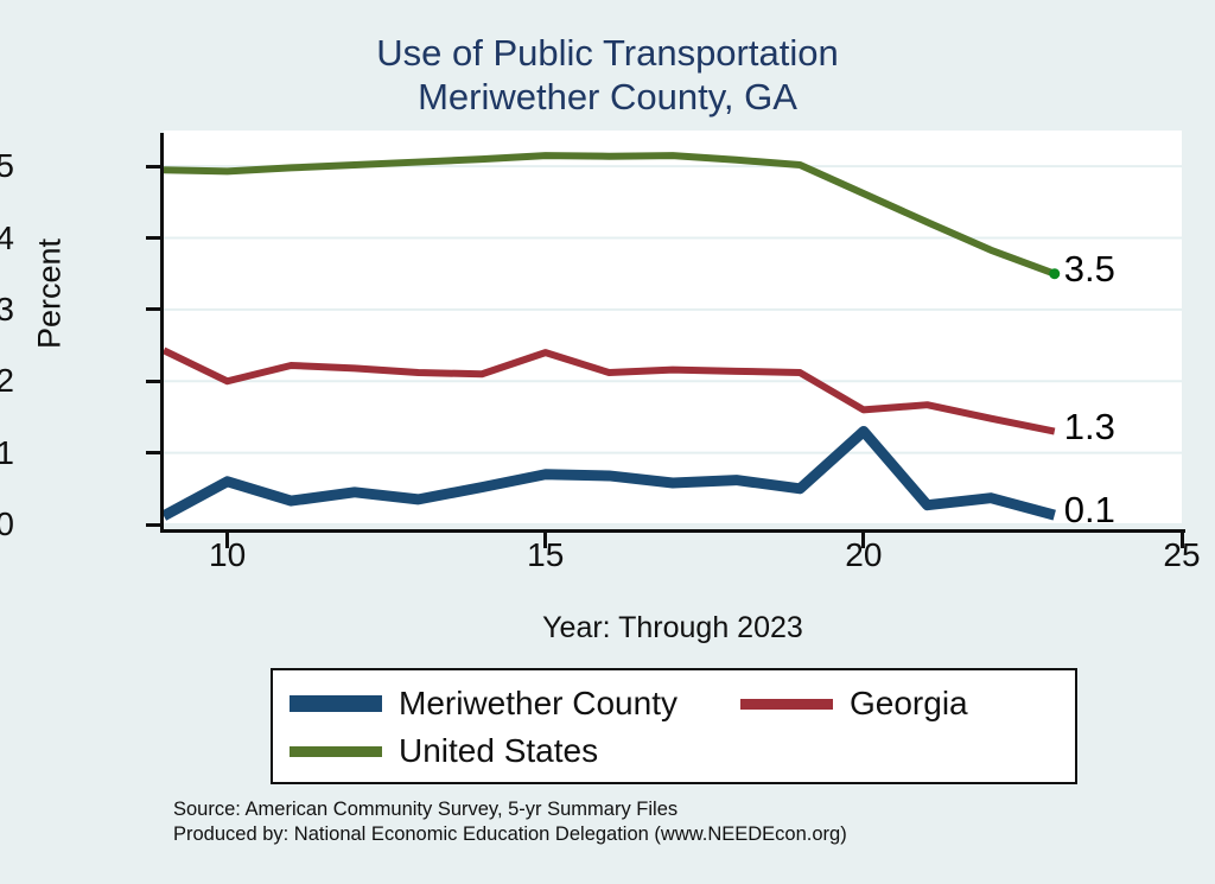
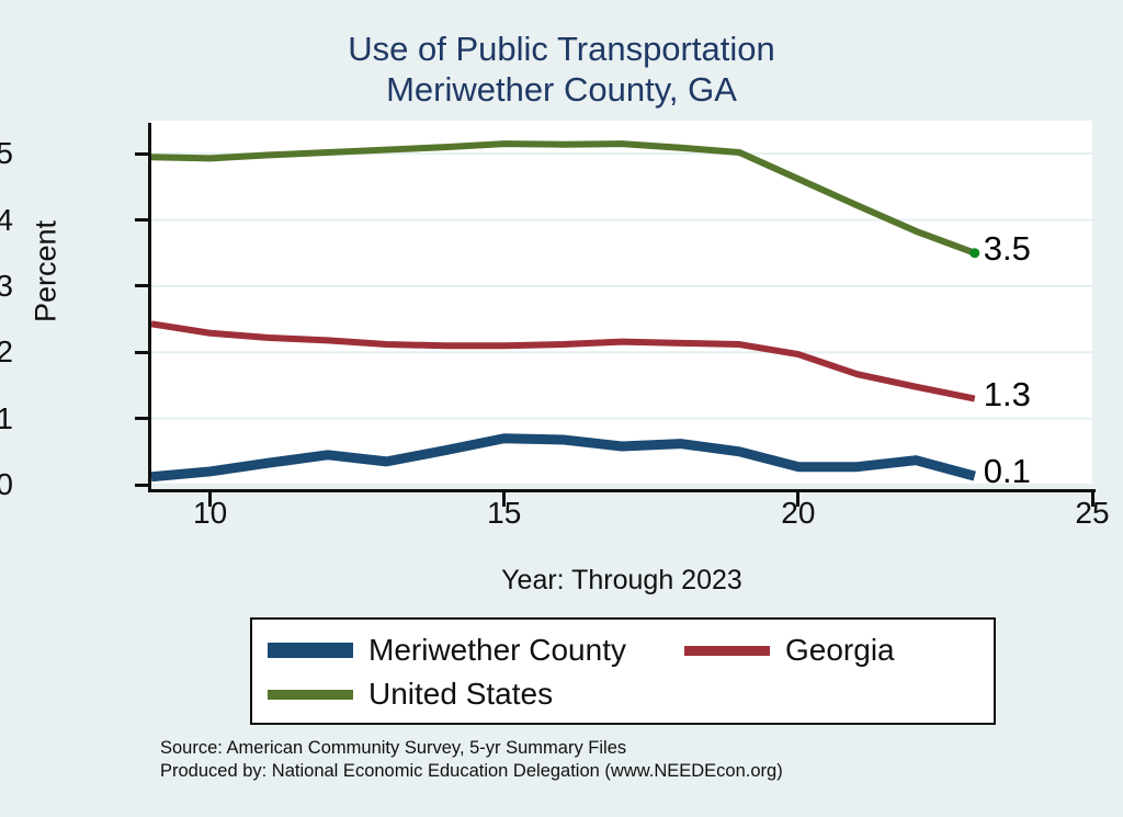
Meriwether County/10: 0.6 -> 0.2
Georgia/10: 2.0 -> 2.3
Georgia/15: 2.4 -> 2.1
Meriwether County/20: 1.3 -> 0.3
Georgia/20: 1.6 -> 2.0
